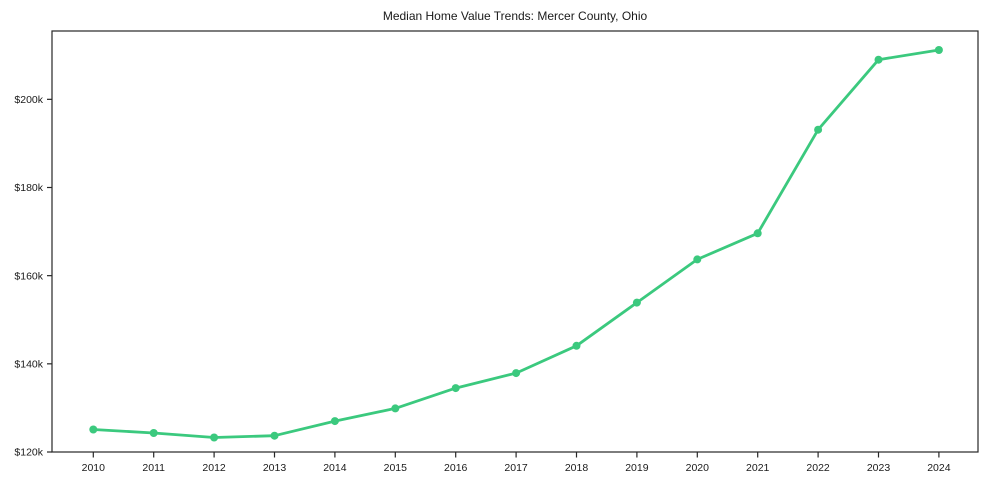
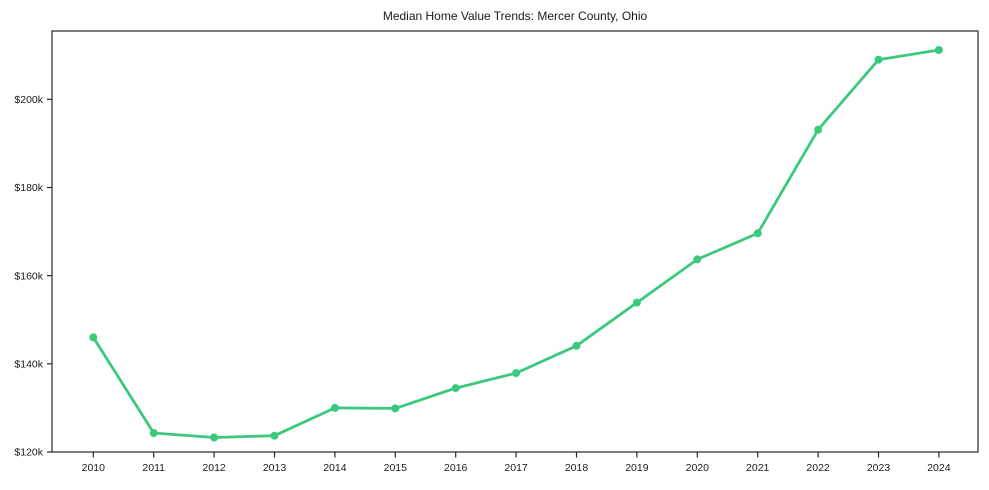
2010: $125k -> $146k
2014: $127k -> $130k
